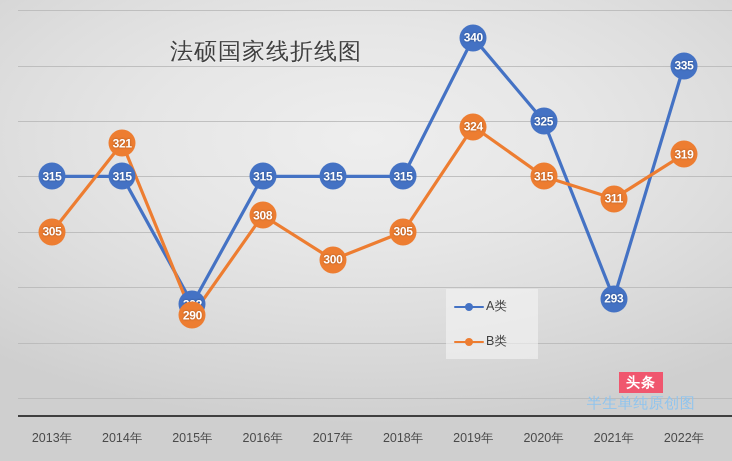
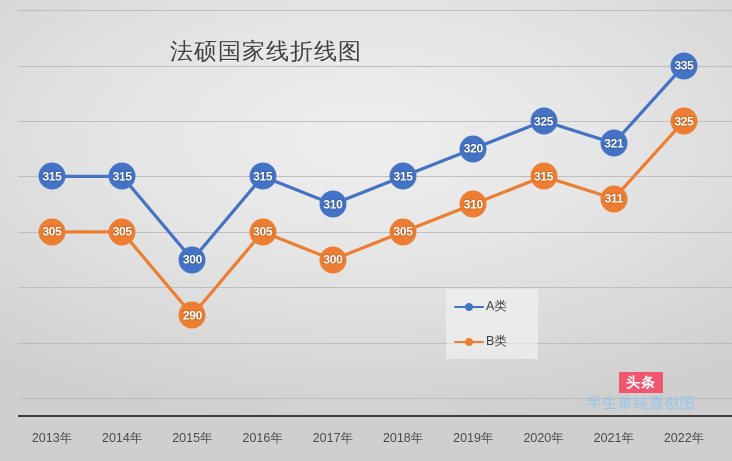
B类/2014年: 321 -> 305
A类/2015年: 292 -> 300
B类/2016年: 308 -> 305
A类/2017年: 315 -> 310
A类/2019年: 340 -> 320
B类/2019年: 324 -> 310
A类/2021年: 293 -> 321
B类/2022年: 319 -> 325
